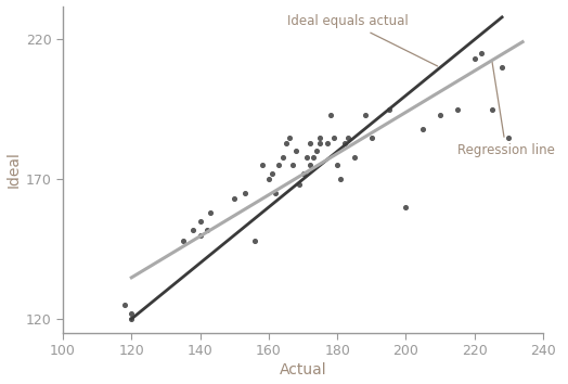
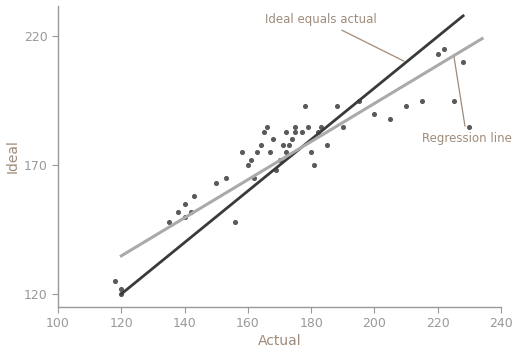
200: 160 -> 190
